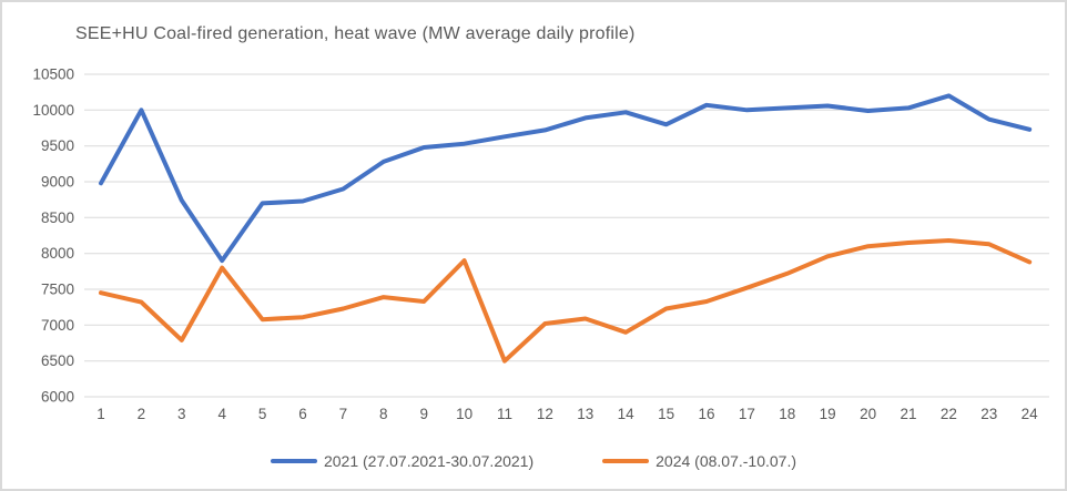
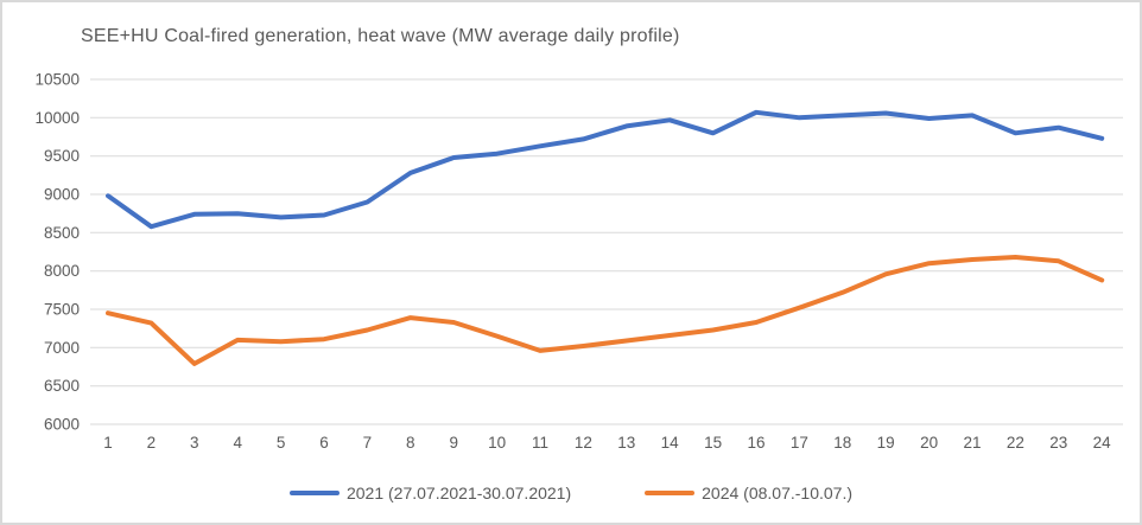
2021 (27.07.2021-30.07.2021)/2: 10000 -> 8600
2021 (27.07.2021-30.07.2021)/4: 7900 -> 8800
2024 (08.07.-10.07.)/4: 7800 -> 7100
2024 (08.07.-10.07.)/10: 7900 -> 7200
2024 (08.07.-10.07.)/11: 6500 -> 7000
2024 (08.07.-10.07.)/14: 6900 -> 7200
2021 (27.07.2021-30.07.2021)/22: 10200 -> 9800
